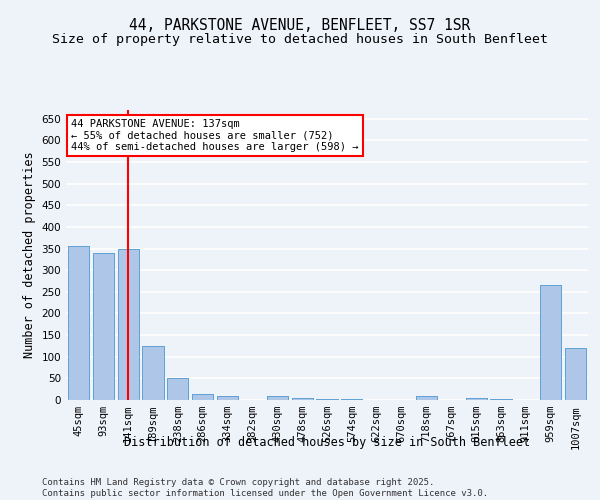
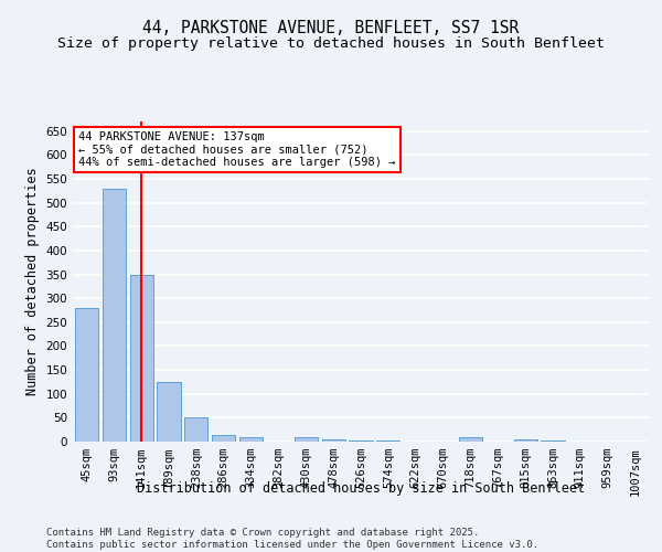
45sqm: 355 -> 280
93sqm: 340 -> 530
959sqm: 265 -> 1
1007sqm: 120 -> 1
